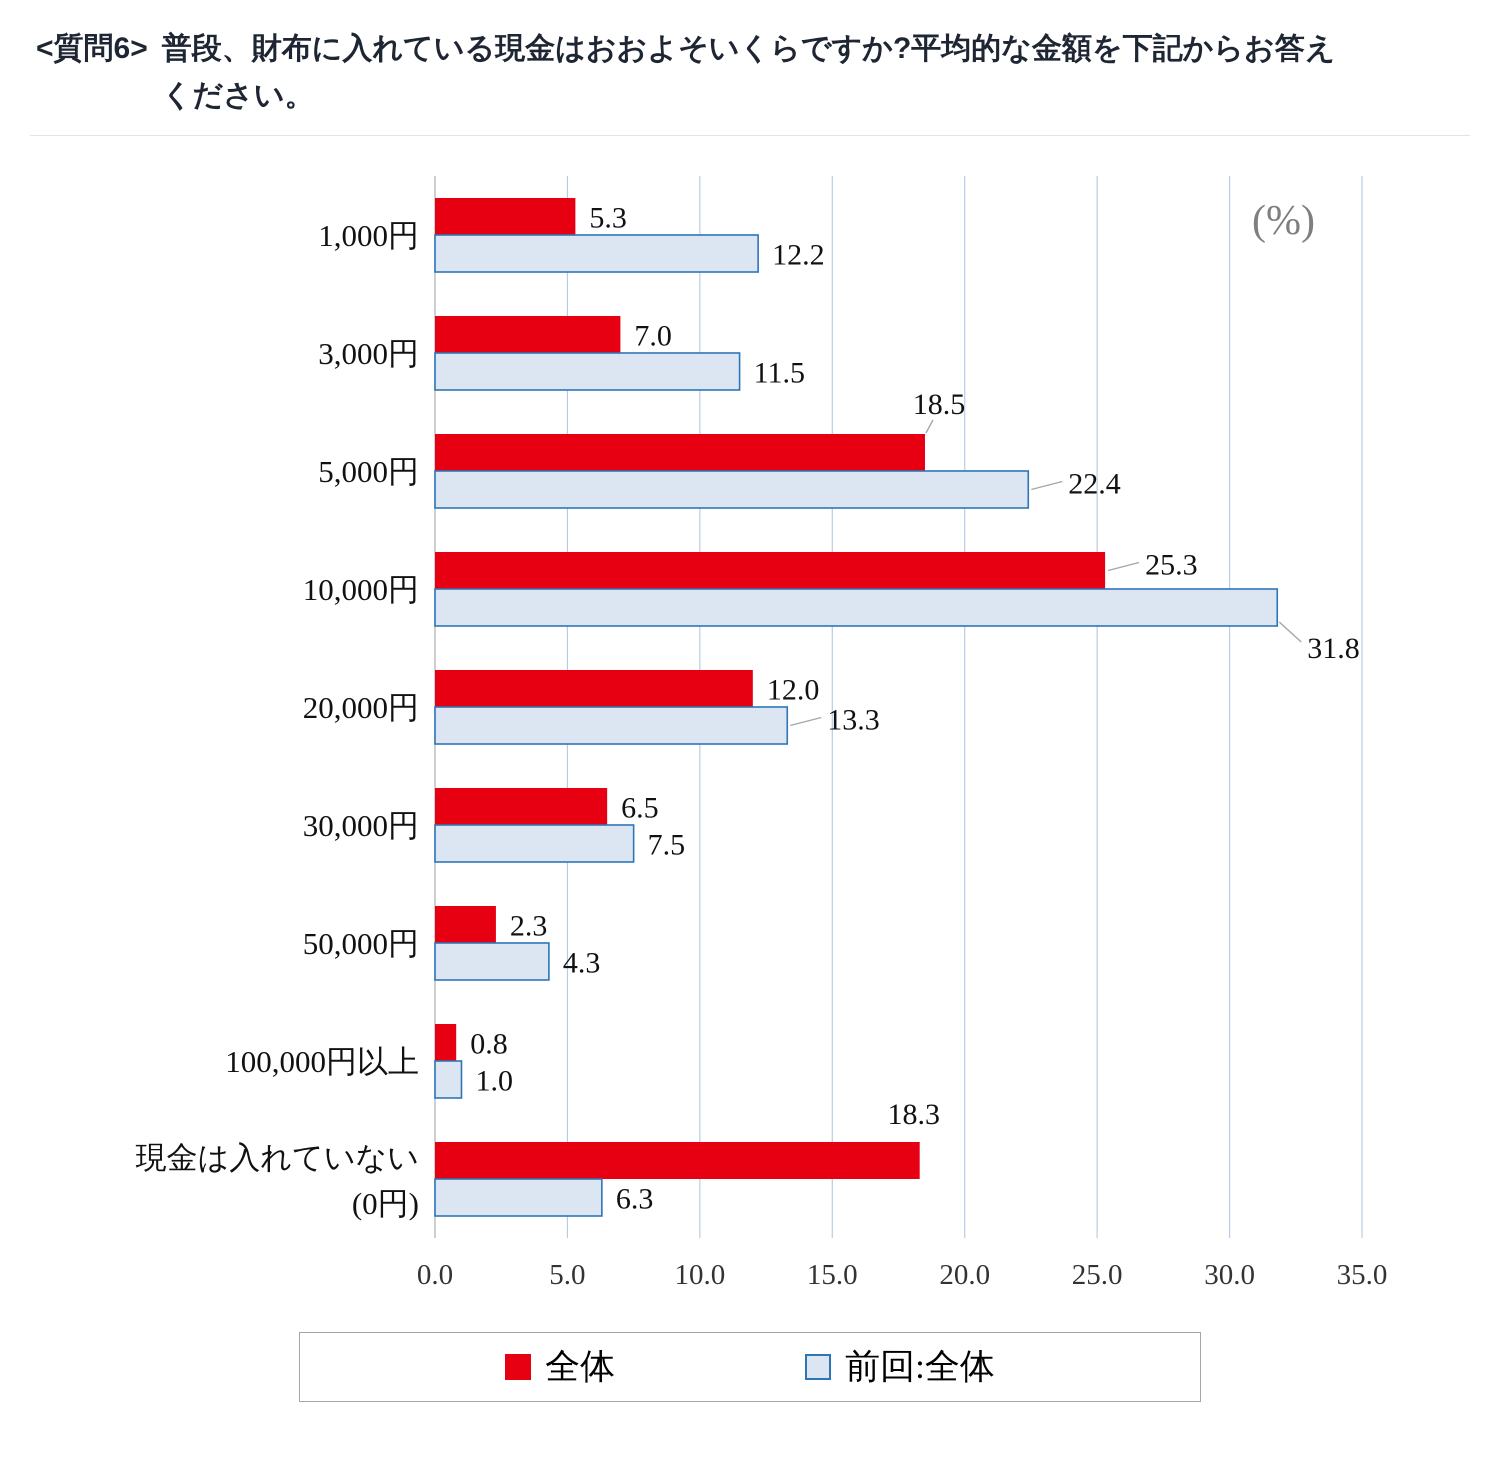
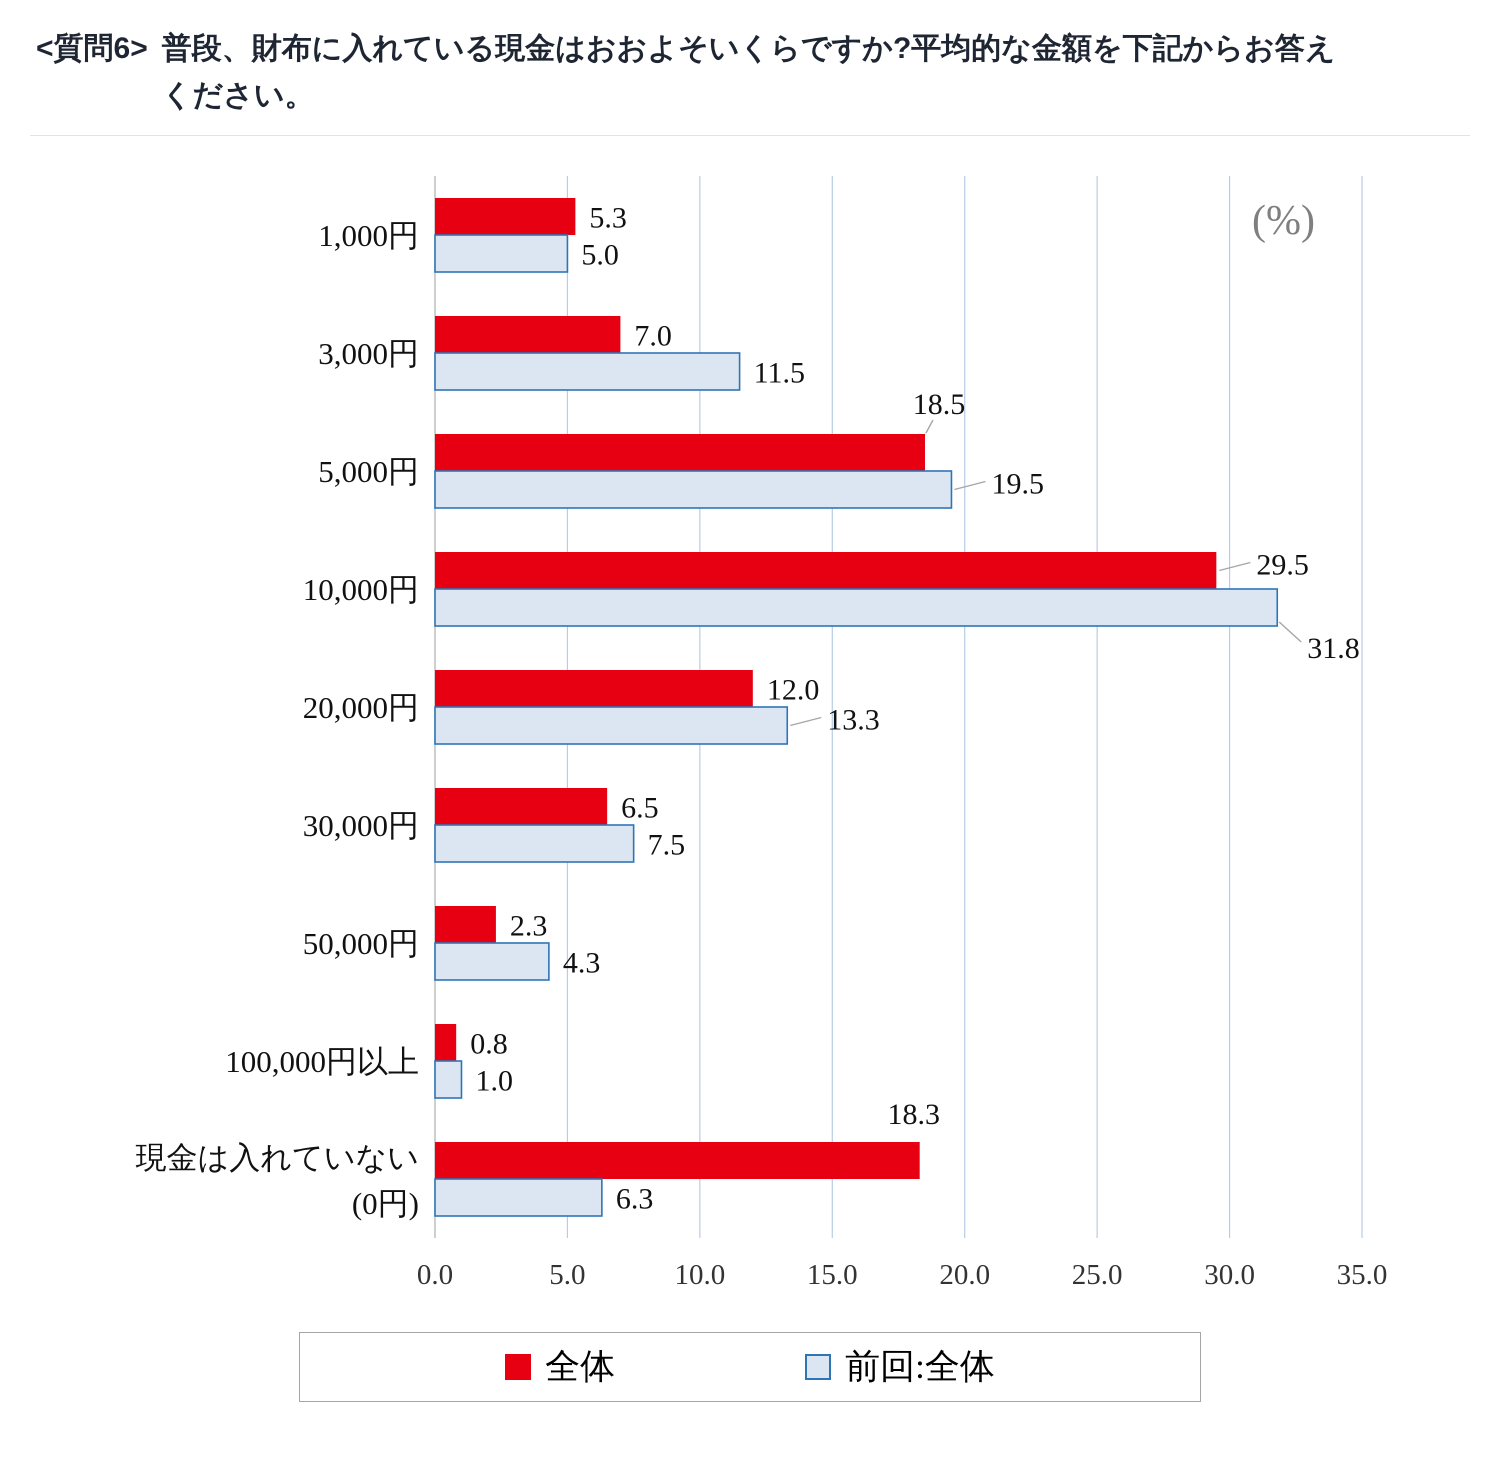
前回:全体/1,000円: 12.2 -> 5.0
前回:全体/5,000円: 22.4 -> 19.5
全体/10,000円: 25.3 -> 29.5
